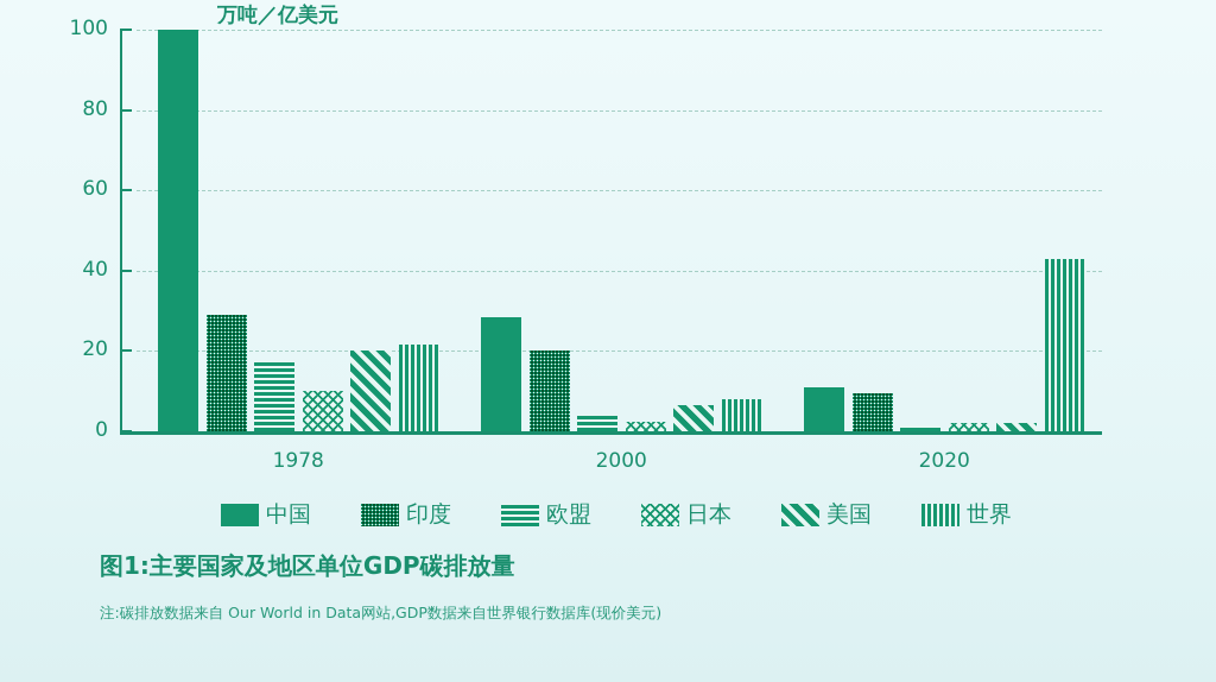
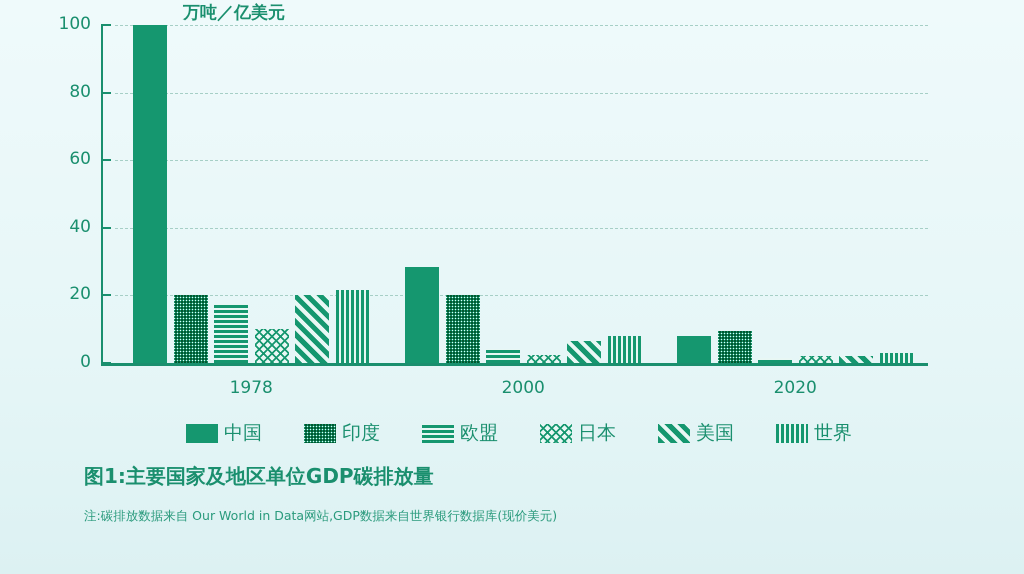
印度/1978: 29 -> 20
中国/2020: 11 -> 8
世界/2020: 43 -> 3
